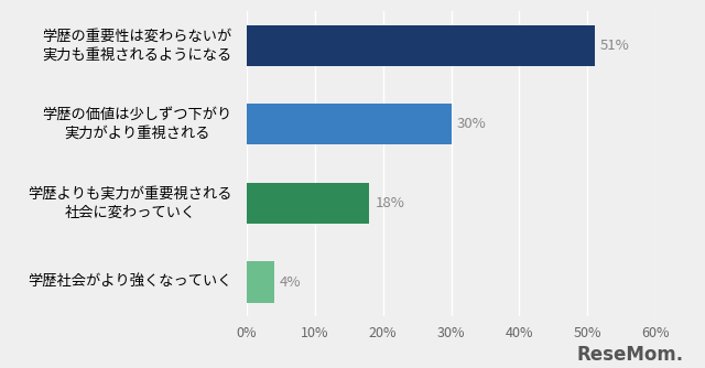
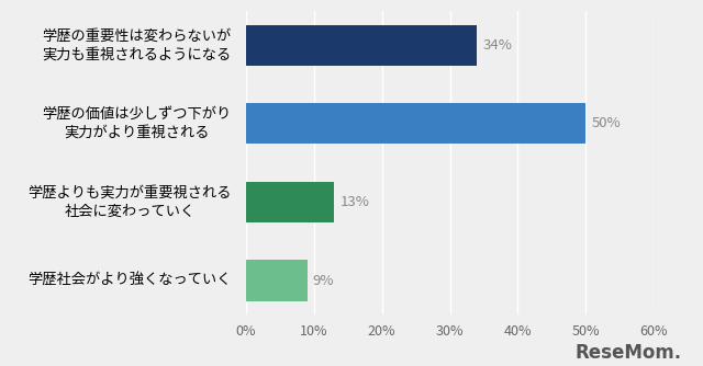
学歴の重要性は変わらないが 実力も重視されるようになる: 51% -> 34%
学歴の価値は少しずつ下がり 実力がより重視される: 30% -> 50%
学歴よりも実力が重要視される 社会に変わっていく: 18% -> 13%
学歴社会がより強くなっていく: 4% -> 9%
